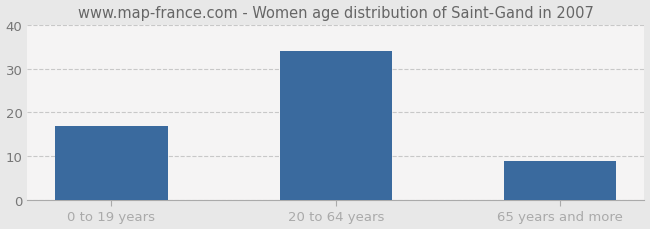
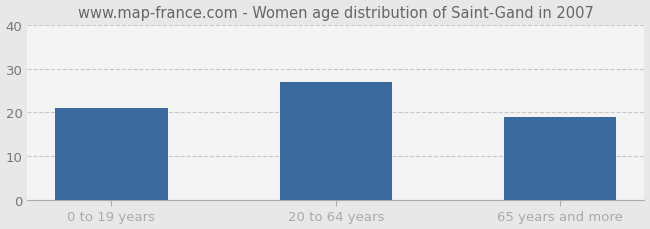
0 to 19 years: 17 -> 21
20 to 64 years: 34 -> 27
65 years and more: 9 -> 19
